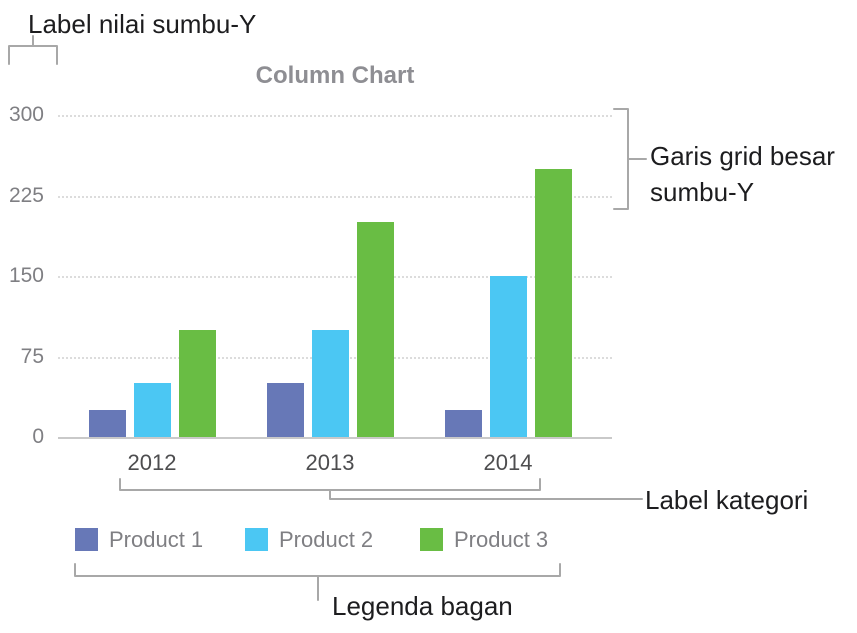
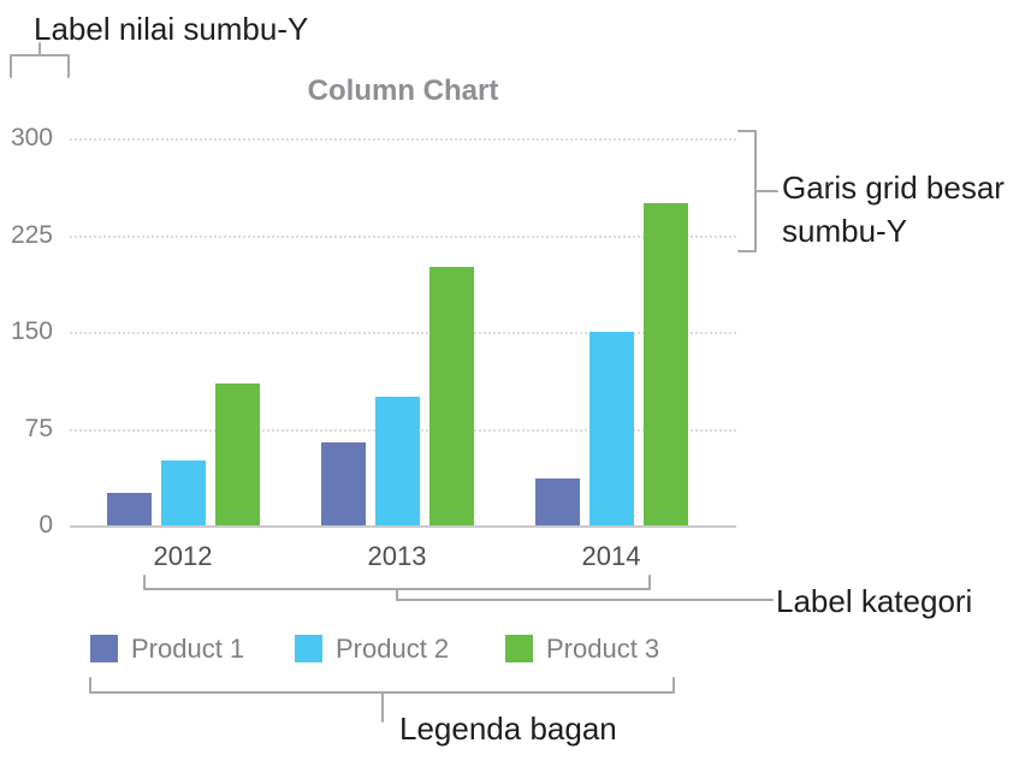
Product 3/2012: 100 -> 110
Product 1/2013: 50 -> 64
Product 1/2014: 25 -> 36
